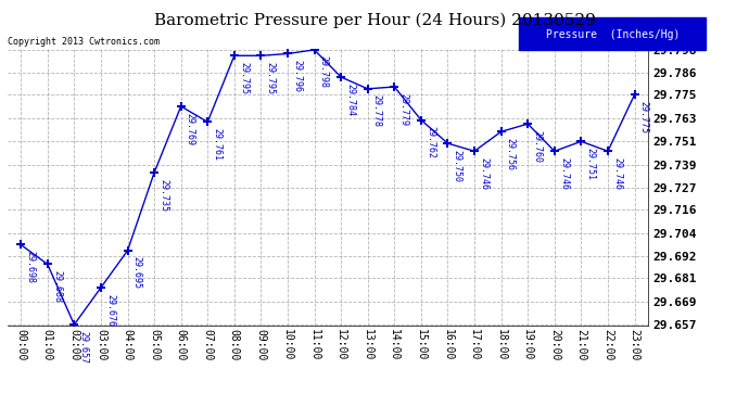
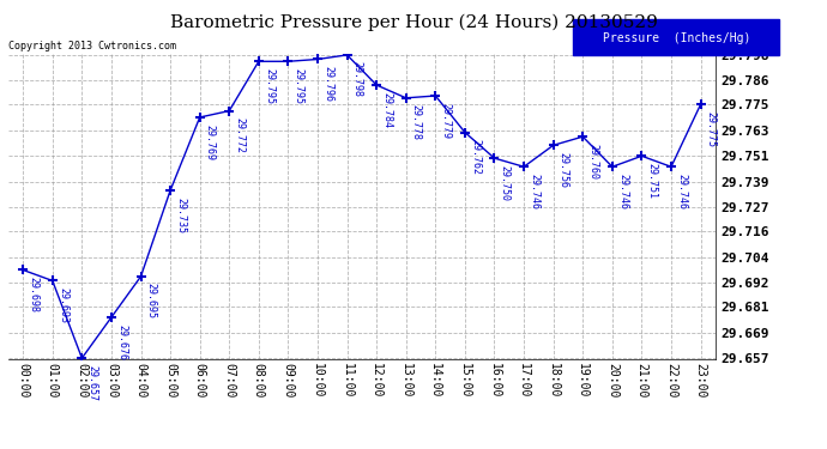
01:00: 29.688 -> 29.693
07:00: 29.761 -> 29.772
